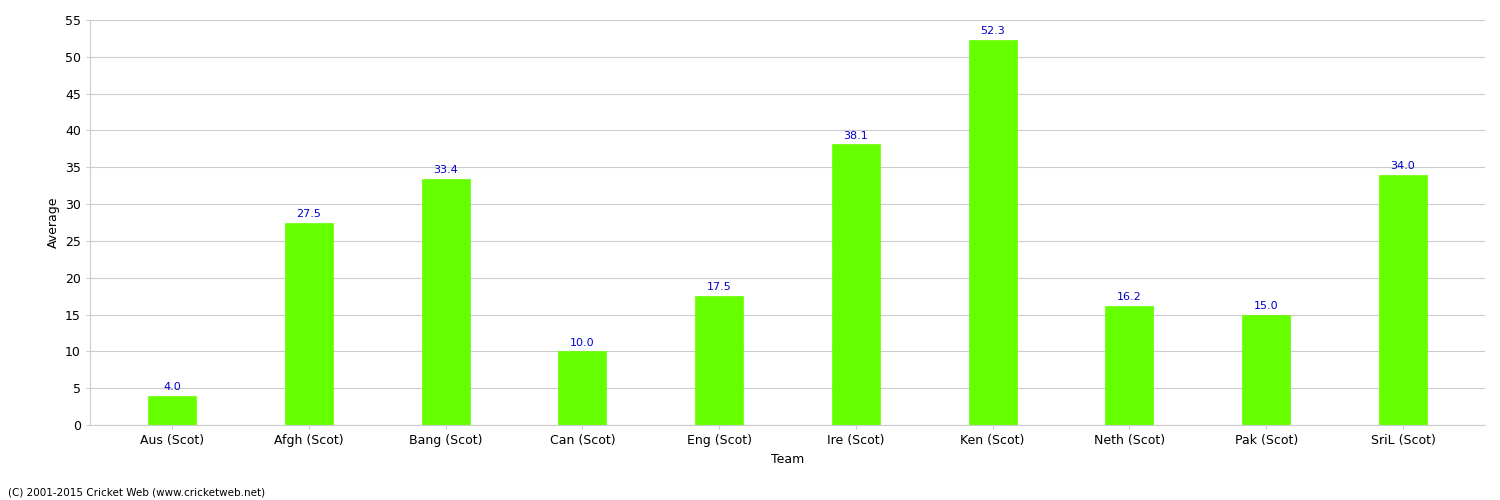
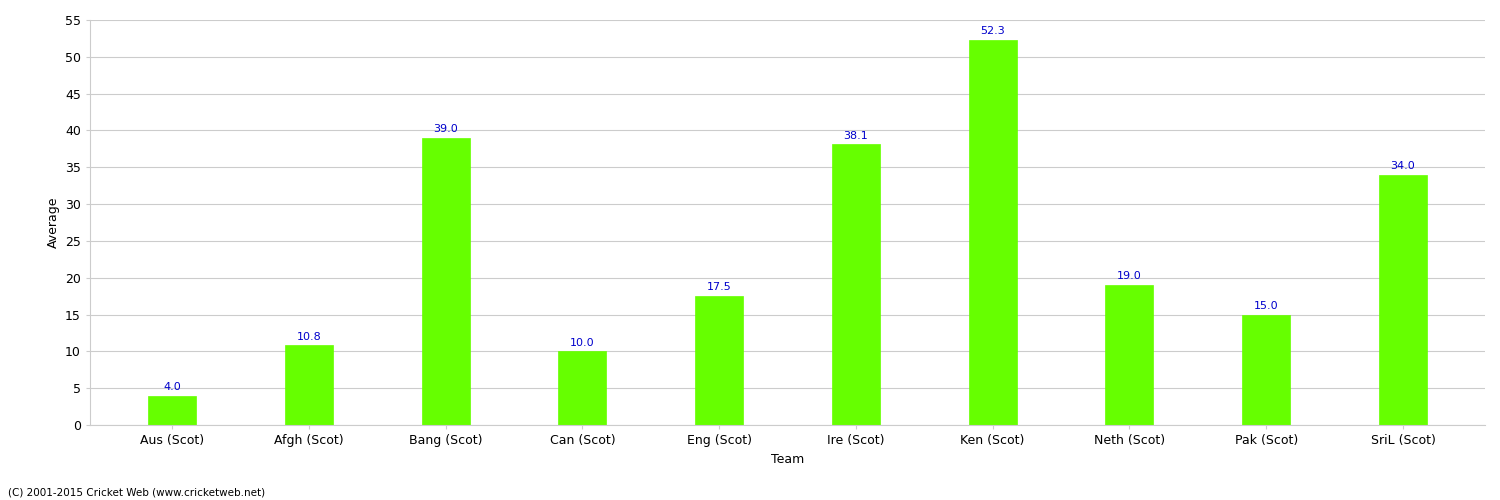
Afgh (Scot): 27.5 -> 10.8
Bang (Scot): 33.4 -> 39.0
Neth (Scot): 16.2 -> 19.0
